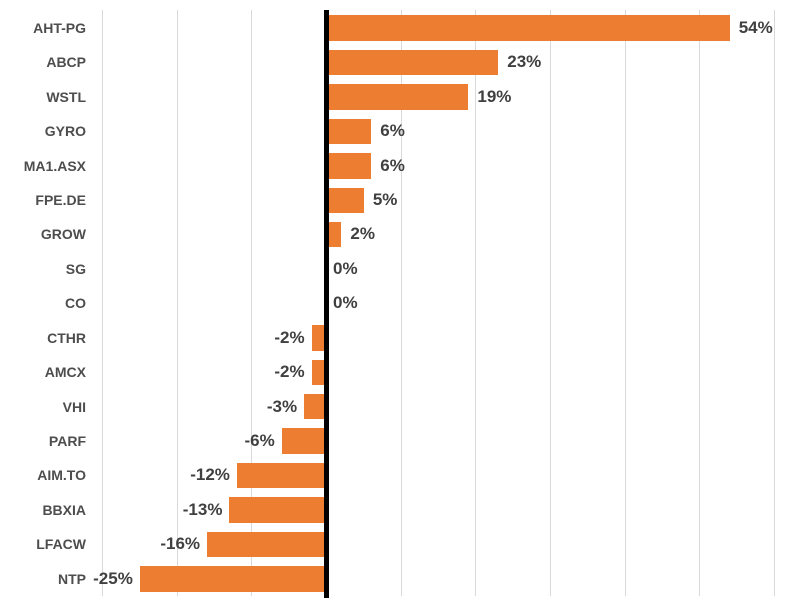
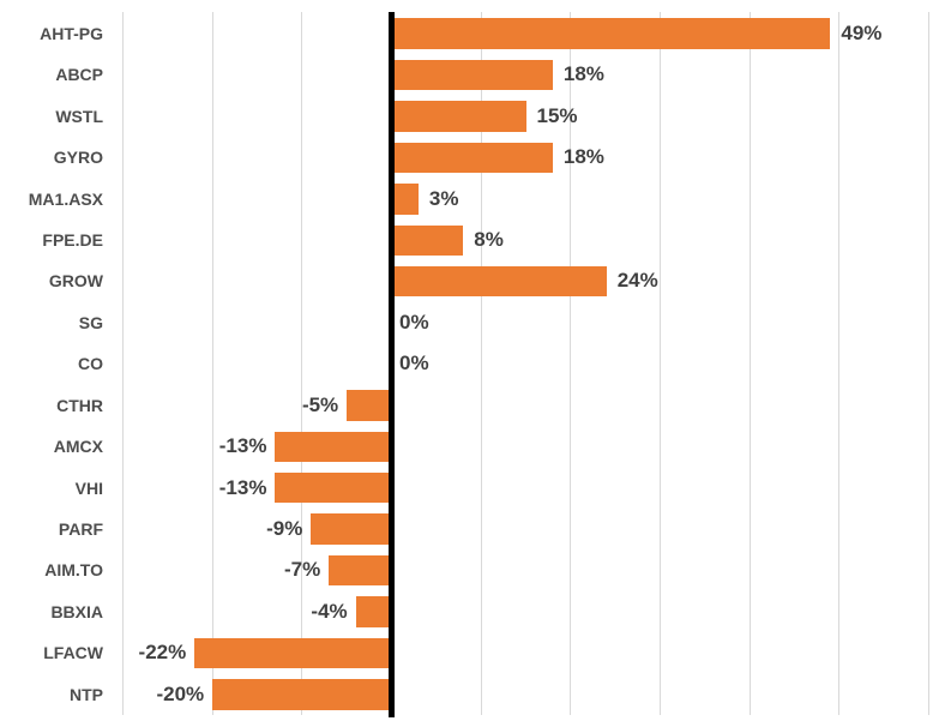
AHT-PG: 54% -> 49%
ABCP: 23% -> 18%
WSTL: 19% -> 15%
GYRO: 6% -> 18%
MA1.ASX: 6% -> 3%
FPE.DE: 5% -> 8%
GROW: 2% -> 24%
CTHR: -2% -> -5%
AMCX: -2% -> -13%
VHI: -3% -> -13%
PARF: -6% -> -9%
AIM.TO: -12% -> -7%
BBXIA: -13% -> -4%
LFACW: -16% -> -22%
NTP: -25% -> -20%
